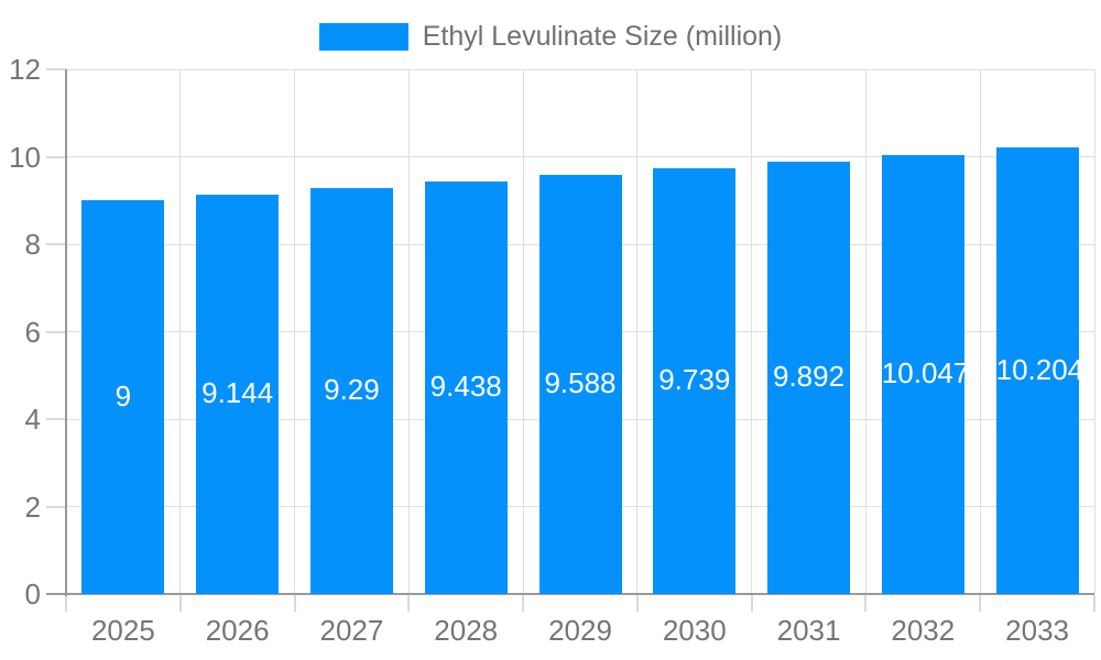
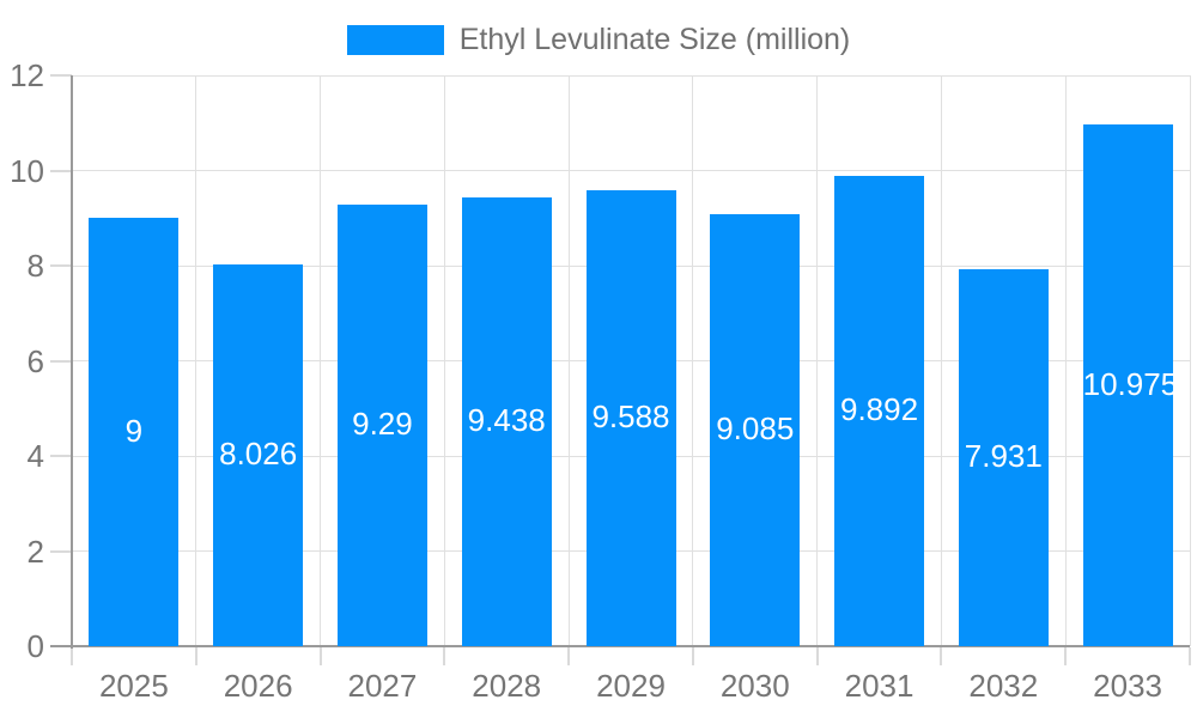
2026: 9.144 -> 8.026
2030: 9.739 -> 9.085
2032: 10.047 -> 7.931
2033: 10.204 -> 10.975
